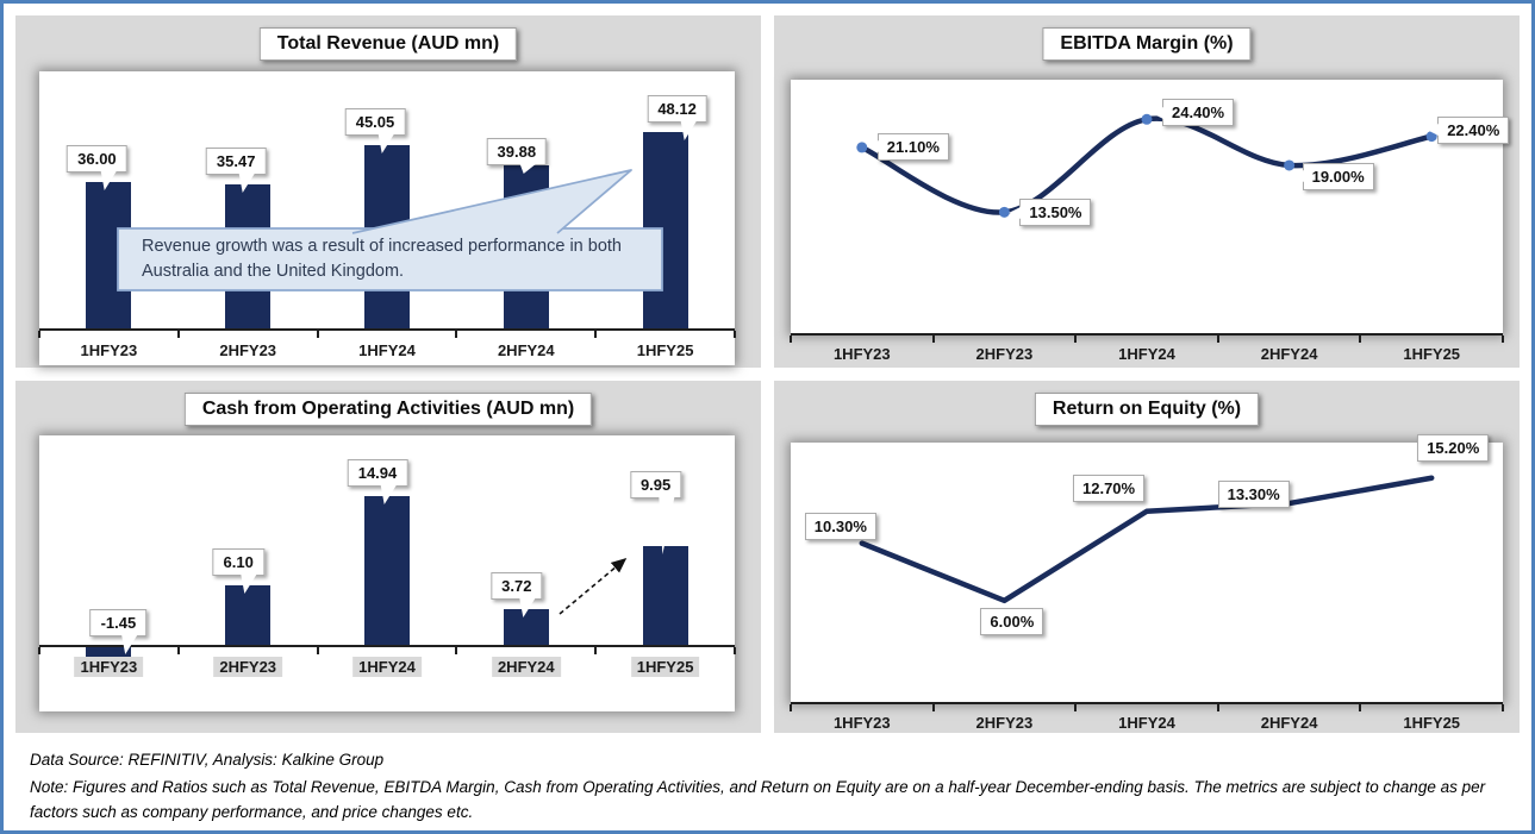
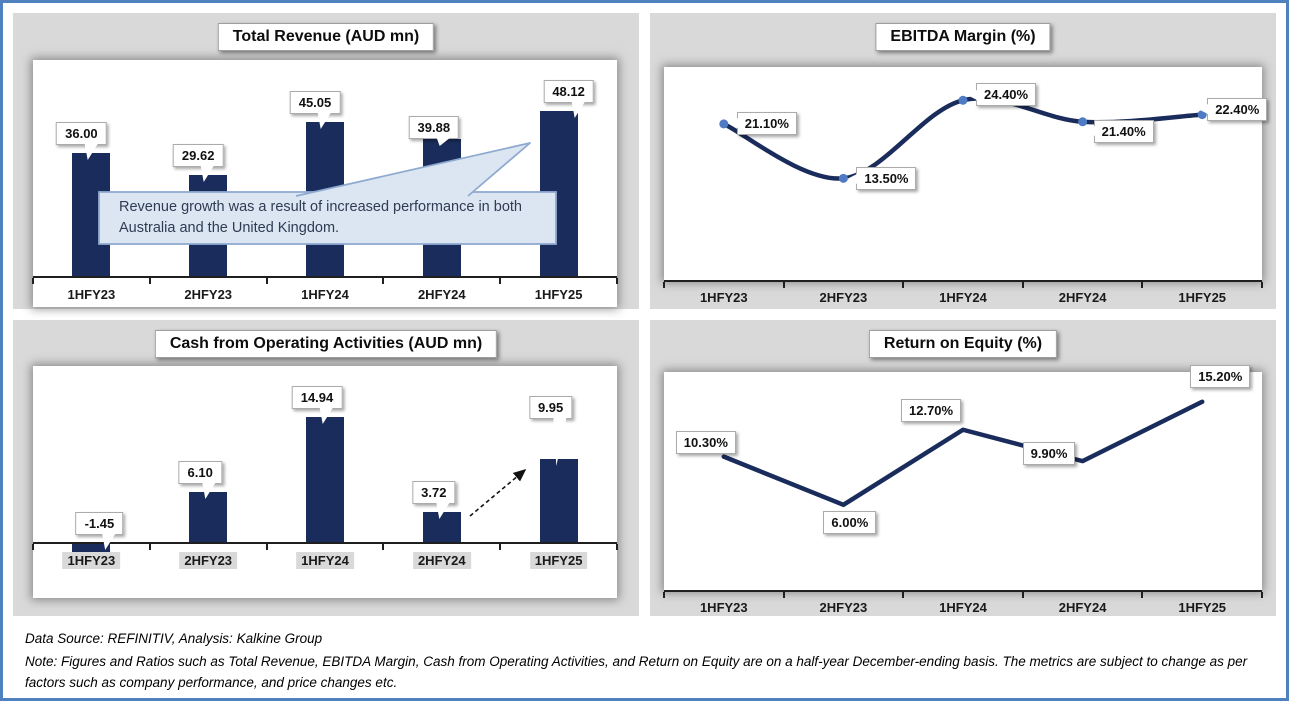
Total Revenue (AUD mn)/2HFY23: 35.47 -> 29.62
EBITDA Margin (%)/2HFY24: 19.00% -> 21.40%
Return on Equity (%)/2HFY24: 13.30% -> 9.90%
